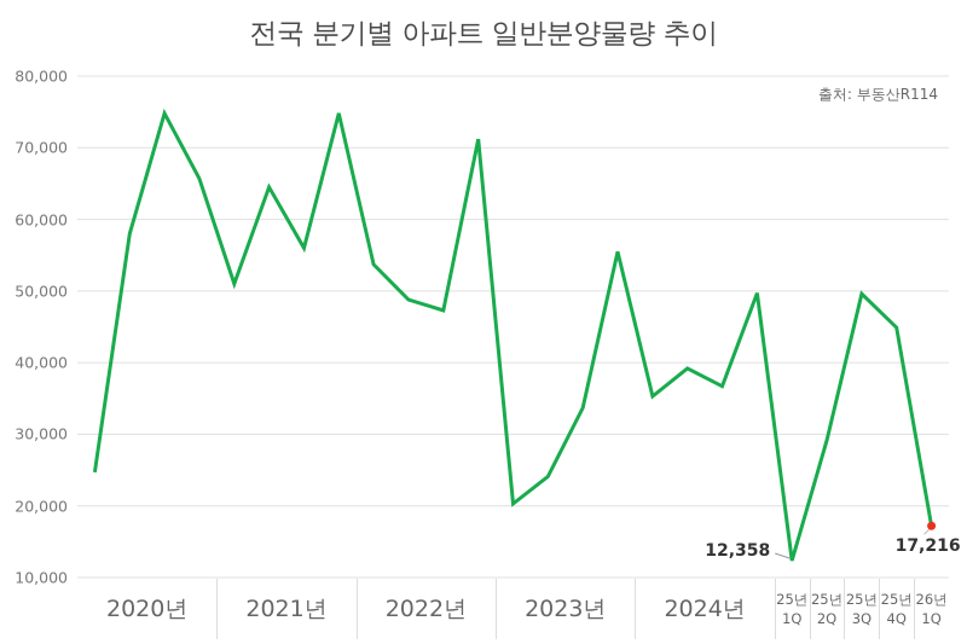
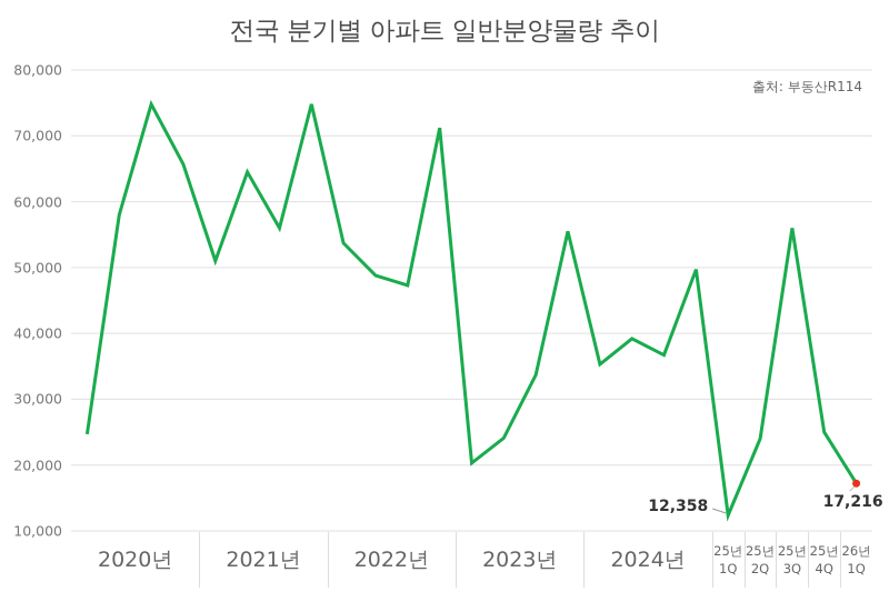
25년 2Q: 29000 -> 24000
25년 3Q: 50000 -> 56000
25년 4Q: 45000 -> 25000
